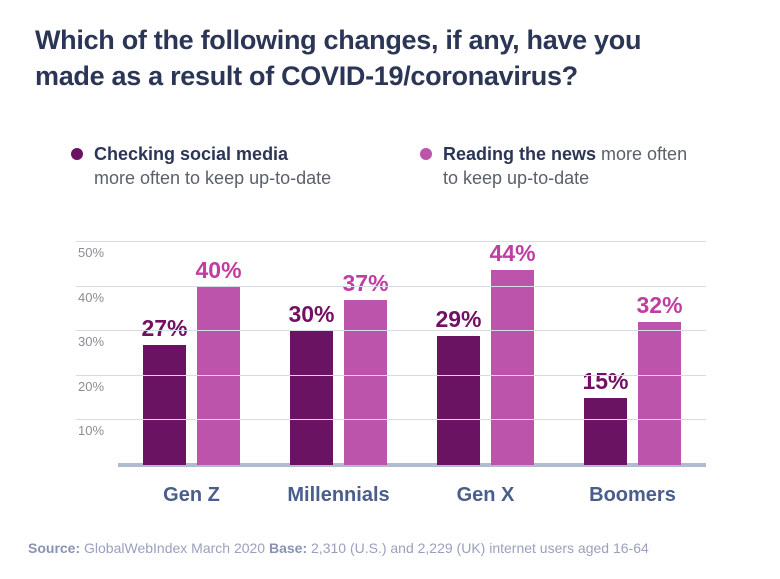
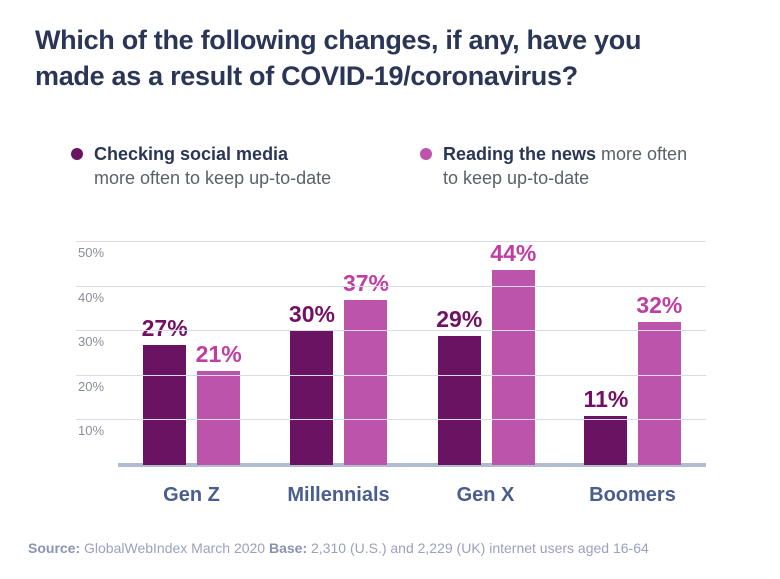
Reading the news more often to keep up-to-date/Gen Z: 40% -> 21%
Checking social media more often to keep up-to-date/Boomers: 15% -> 11%
